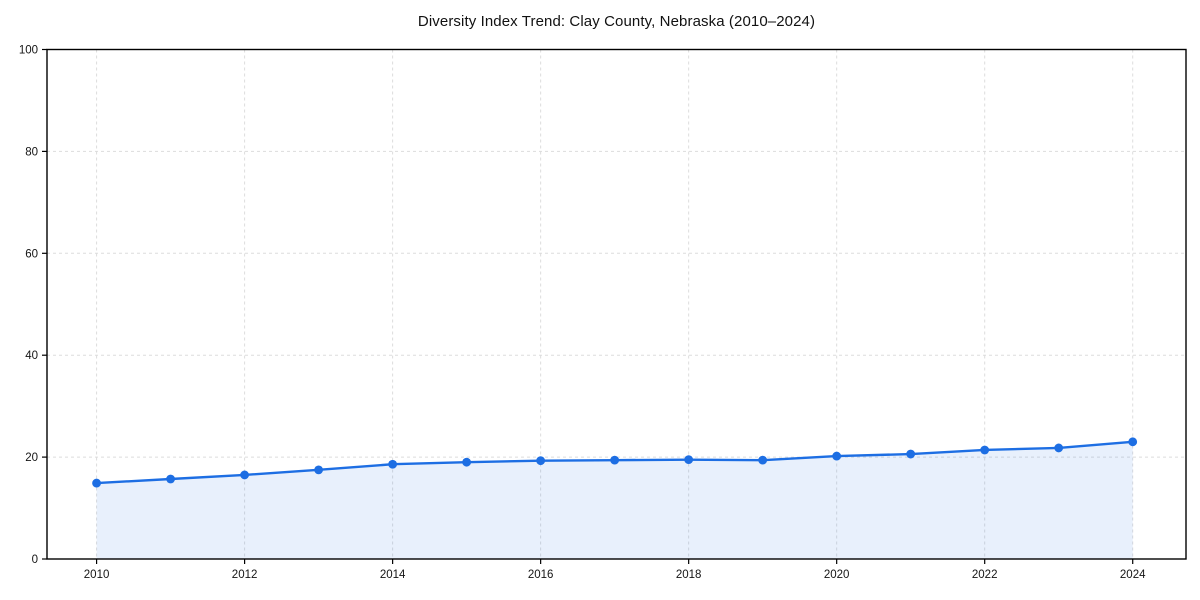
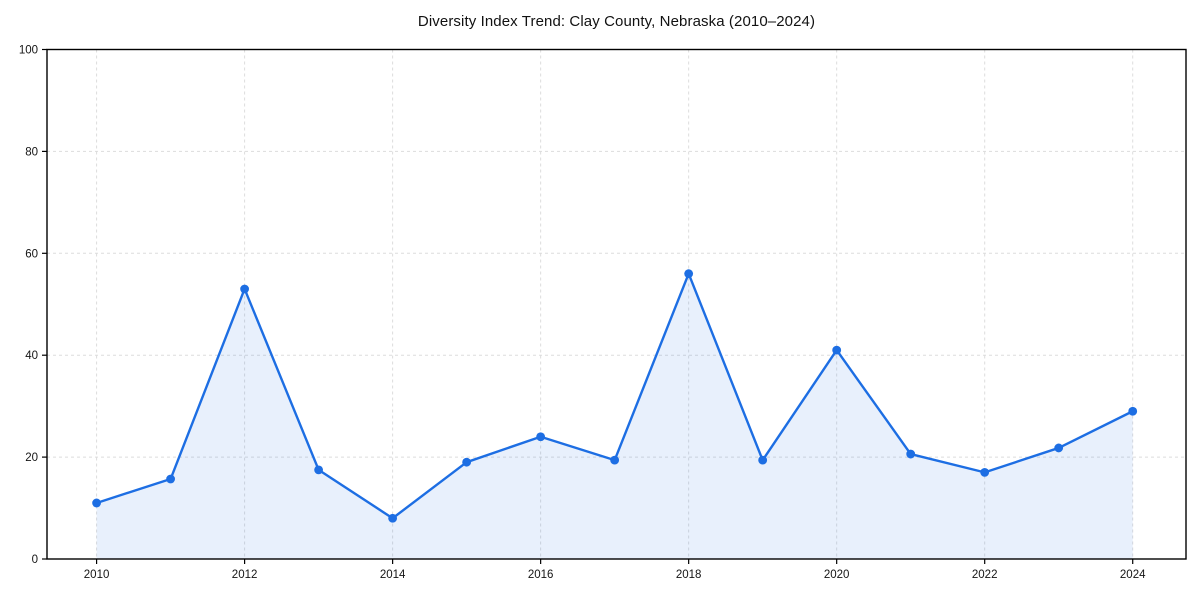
2010: 15 -> 11
2012: 16 -> 53
2014: 19 -> 8
2016: 19 -> 24
2018: 20 -> 56
2020: 20 -> 41
2022: 21 -> 17
2024: 23 -> 29
